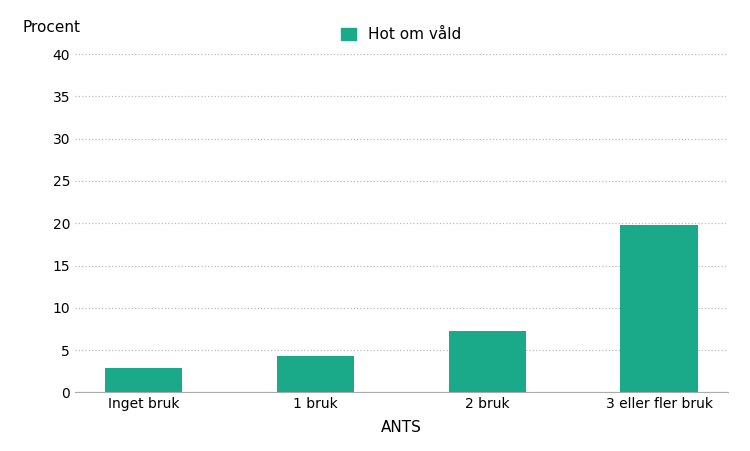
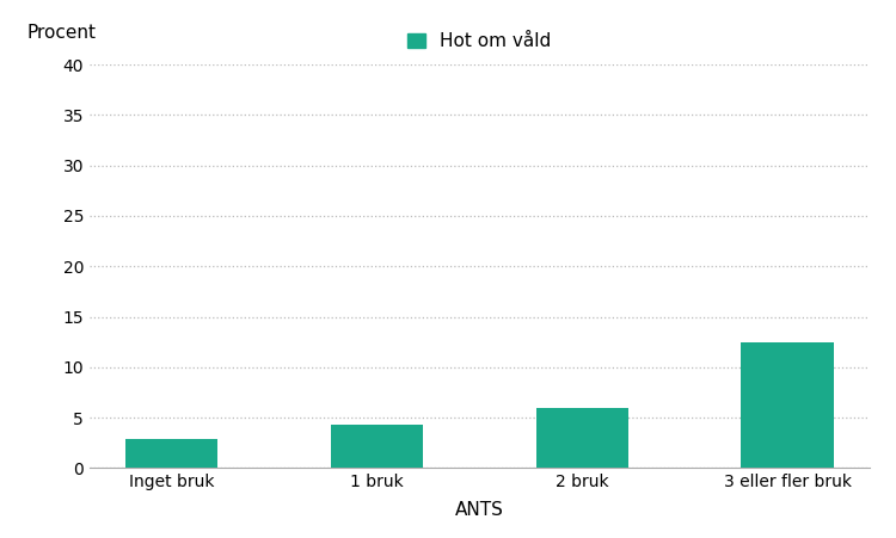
2 bruk: 7.2 -> 5.9
3 eller fler bruk: 19.8 -> 12.5
